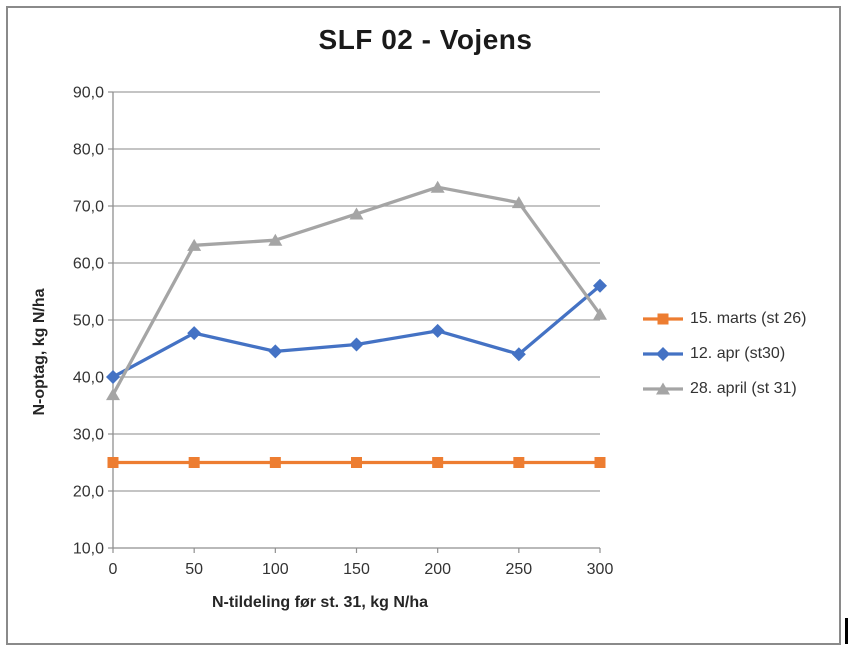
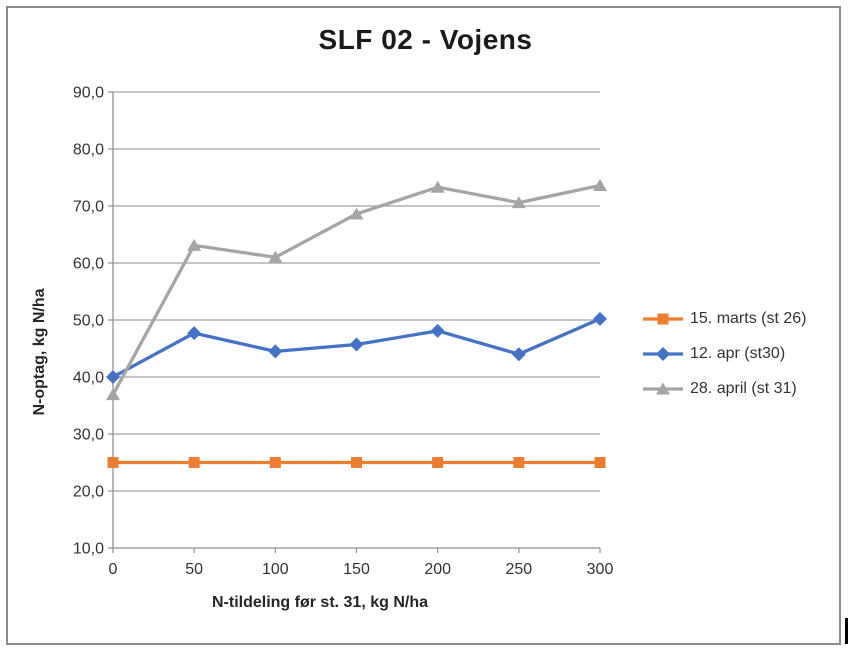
28. april (st 31)/100: 64 -> 61
12. apr (st30)/300: 56 -> 50
28. april (st 31)/300: 51 -> 74
